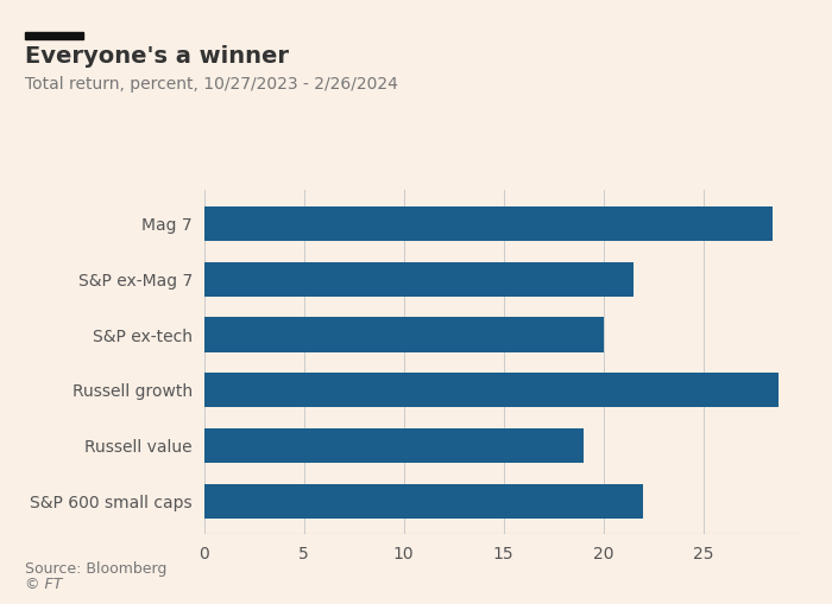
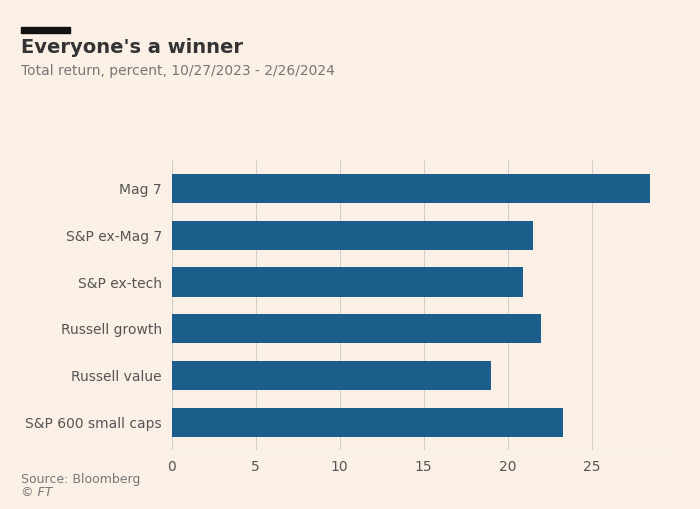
S&P ex-tech: 20.0 -> 20.9
Russell growth: 28.8 -> 22.0
S&P 600 small caps: 22.0 -> 23.3
